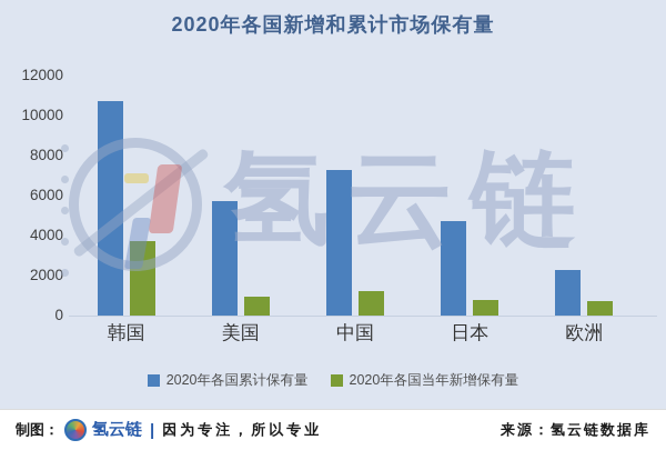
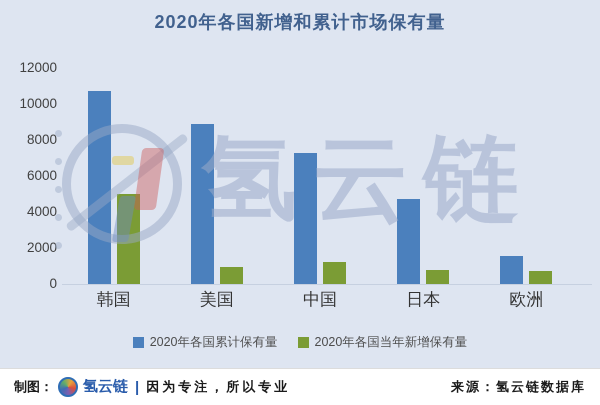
2020年各国当年新增保有量/韩国: 3700 -> 5000
2020年各国累计保有量/美国: 5700 -> 8900
2020年各国累计保有量/欧洲: 2300 -> 1600
